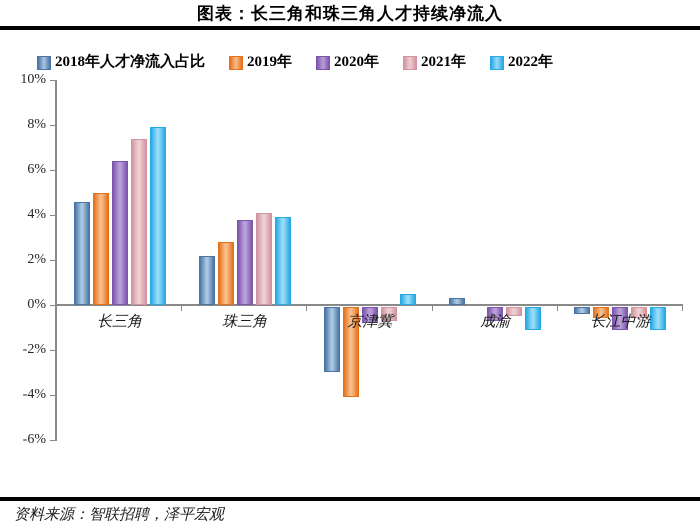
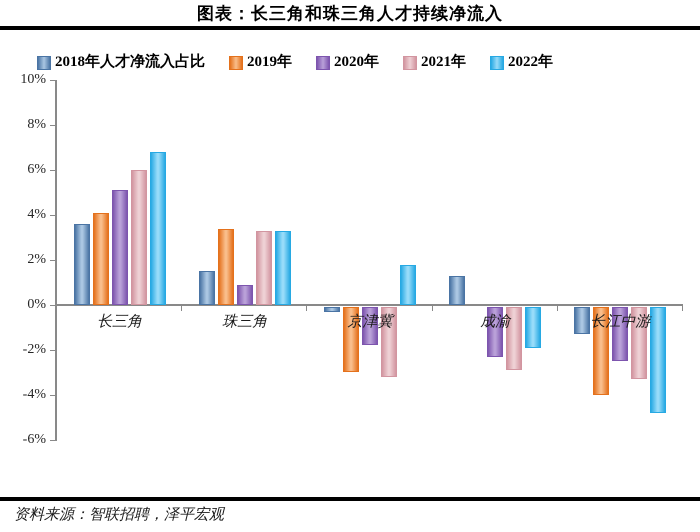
2018年人才净流入占比/长三角: 4.6% -> 3.6%
2019年/长三角: 5.0% -> 4.1%
2020年/长三角: 6.4% -> 5.1%
2021年/长三角: 7.4% -> 6.0%
2022年/长三角: 7.9% -> 6.8%
2018年人才净流入占比/珠三角: 2.2% -> 1.5%
2019年/珠三角: 2.8% -> 3.4%
2020年/珠三角: 3.8% -> 0.9%
2021年/珠三角: 4.1% -> 3.3%
2022年/珠三角: 3.9% -> 3.3%
2018年人才净流入占比/京津冀: -2.9% -> -0.2%
2019年/京津冀: -4.0% -> -2.9%
2020年/京津冀: -0.7% -> -1.7%
2021年/京津冀: -0.6% -> -3.1%
2022年/京津冀: 0.5% -> 1.8%
2018年人才净流入占比/成渝: 0.3% -> 1.3%
2020年/成渝: -0.6% -> -2.2%
2021年/成渝: -0.4% -> -2.8%
2022年/成渝: -1.0% -> -1.8%
2018年人才净流入占比/长江中游: -0.3% -> -1.2%
2019年/长江中游: -0.5% -> -3.9%
2020年/长江中游: -1.0% -> -2.4%
2021年/长江中游: -0.5% -> -3.2%
2022年/长江中游: -1.0% -> -4.7%
